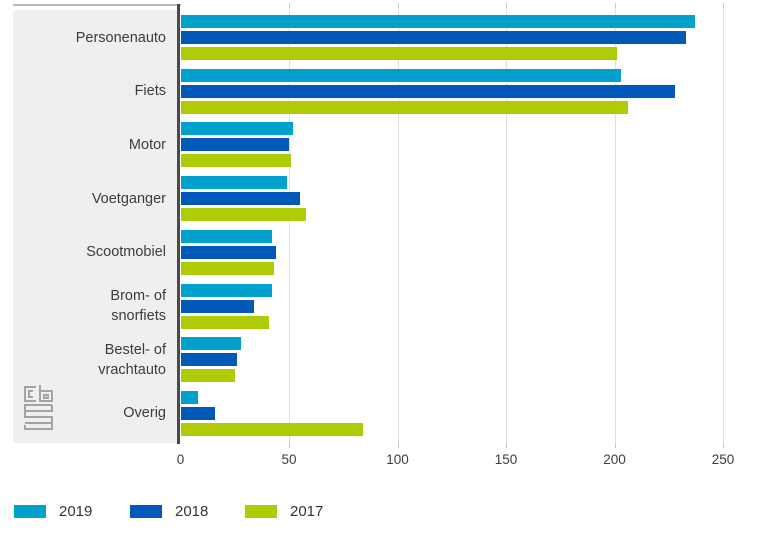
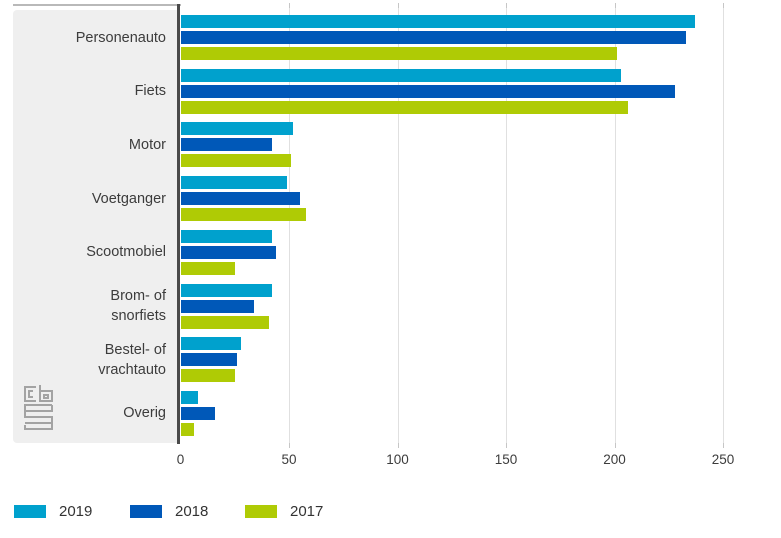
2018/Motor: 50 -> 42
2017/Scootmobiel: 43 -> 25
2017/Overig: 84 -> 6
